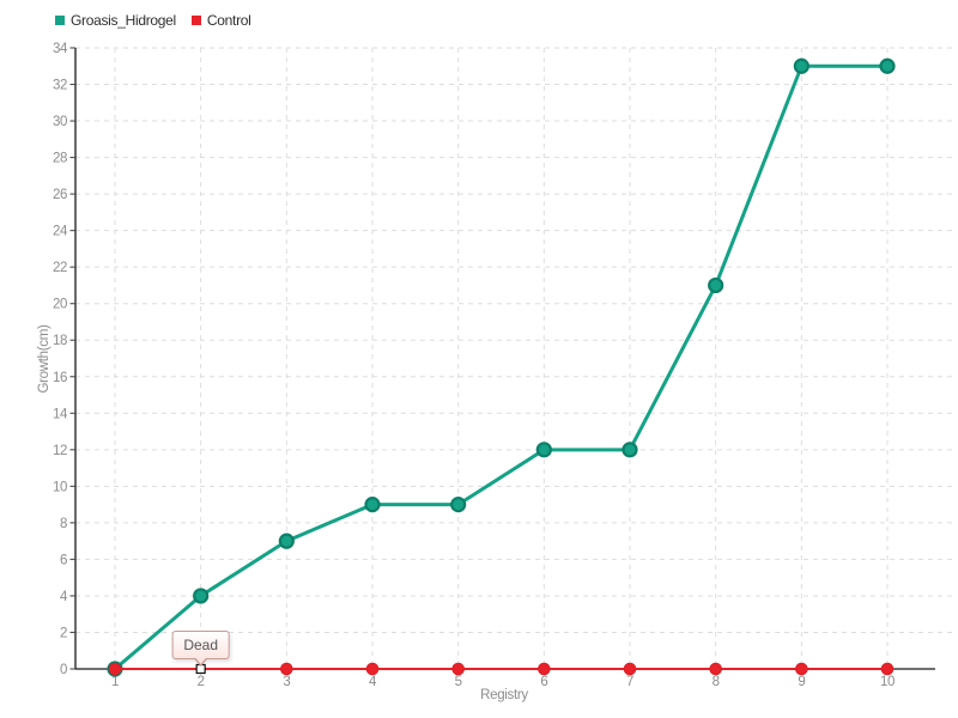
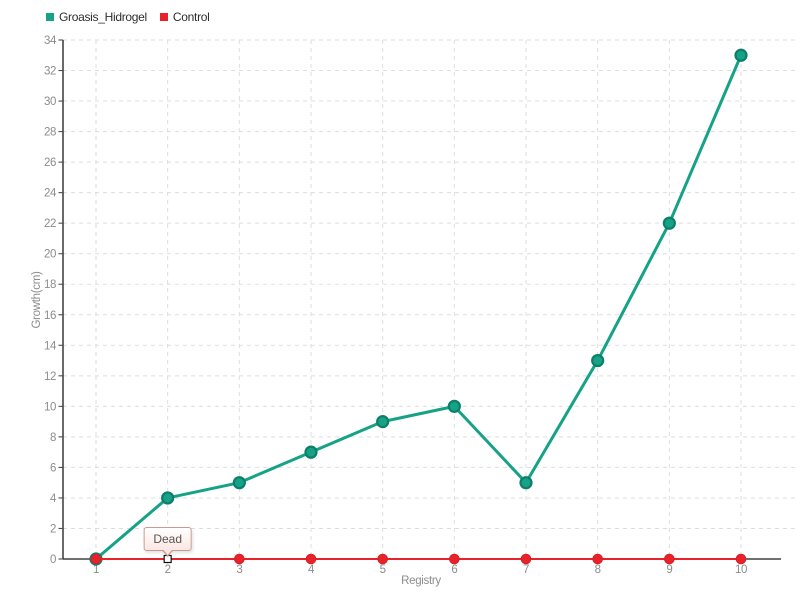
Groasis_Hidrogel/3: 7 -> 5
Groasis_Hidrogel/4: 9 -> 7
Groasis_Hidrogel/6: 12 -> 10
Groasis_Hidrogel/7: 12 -> 5
Groasis_Hidrogel/8: 21 -> 13
Groasis_Hidrogel/9: 33 -> 22
